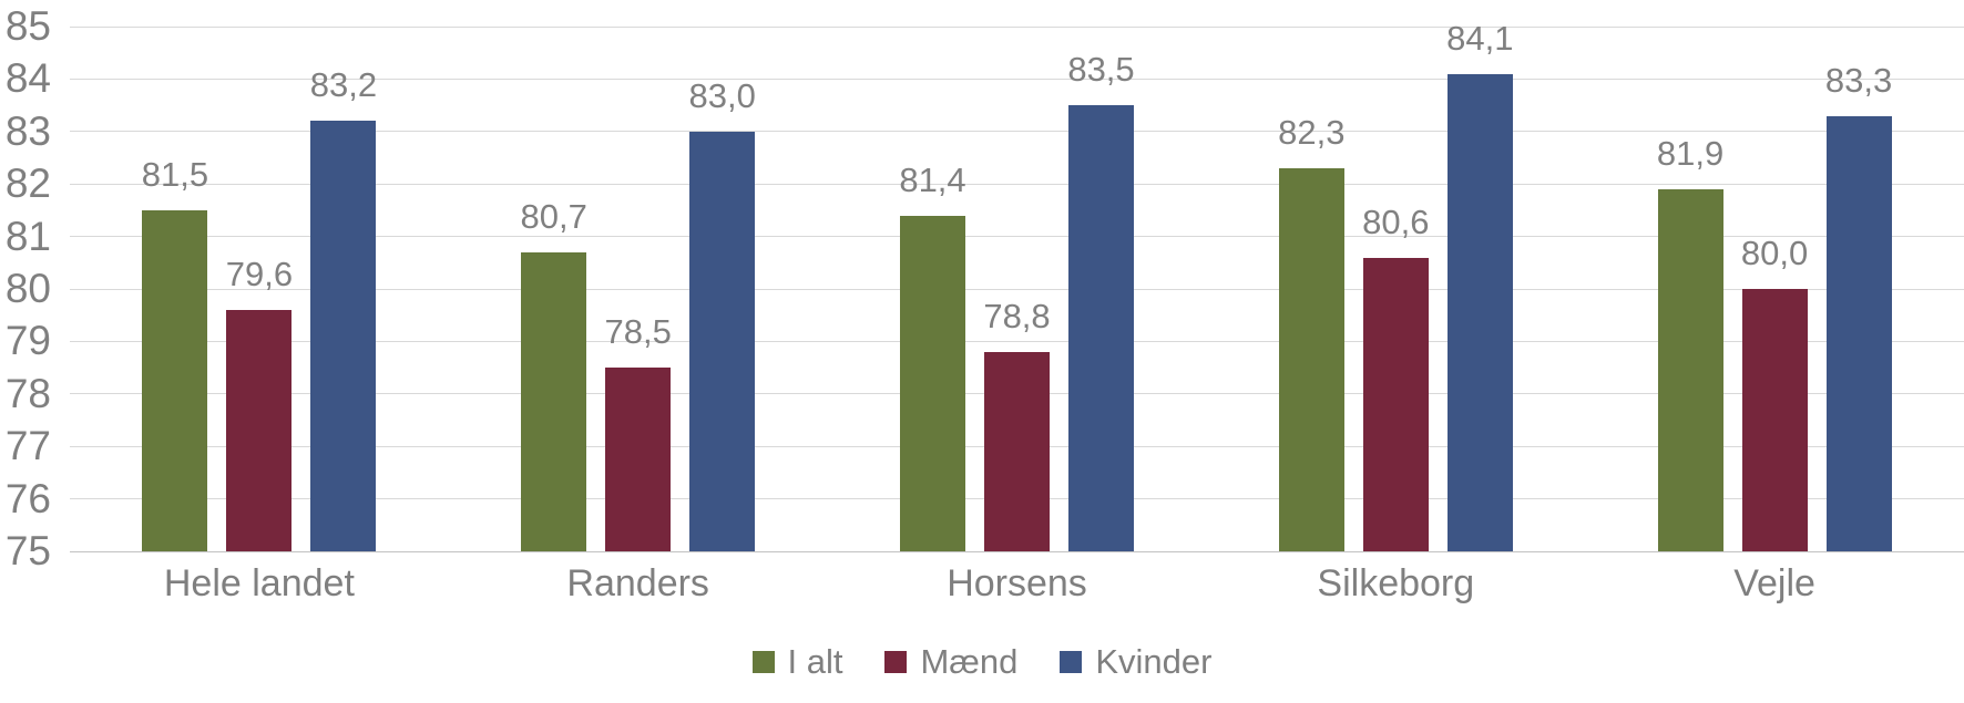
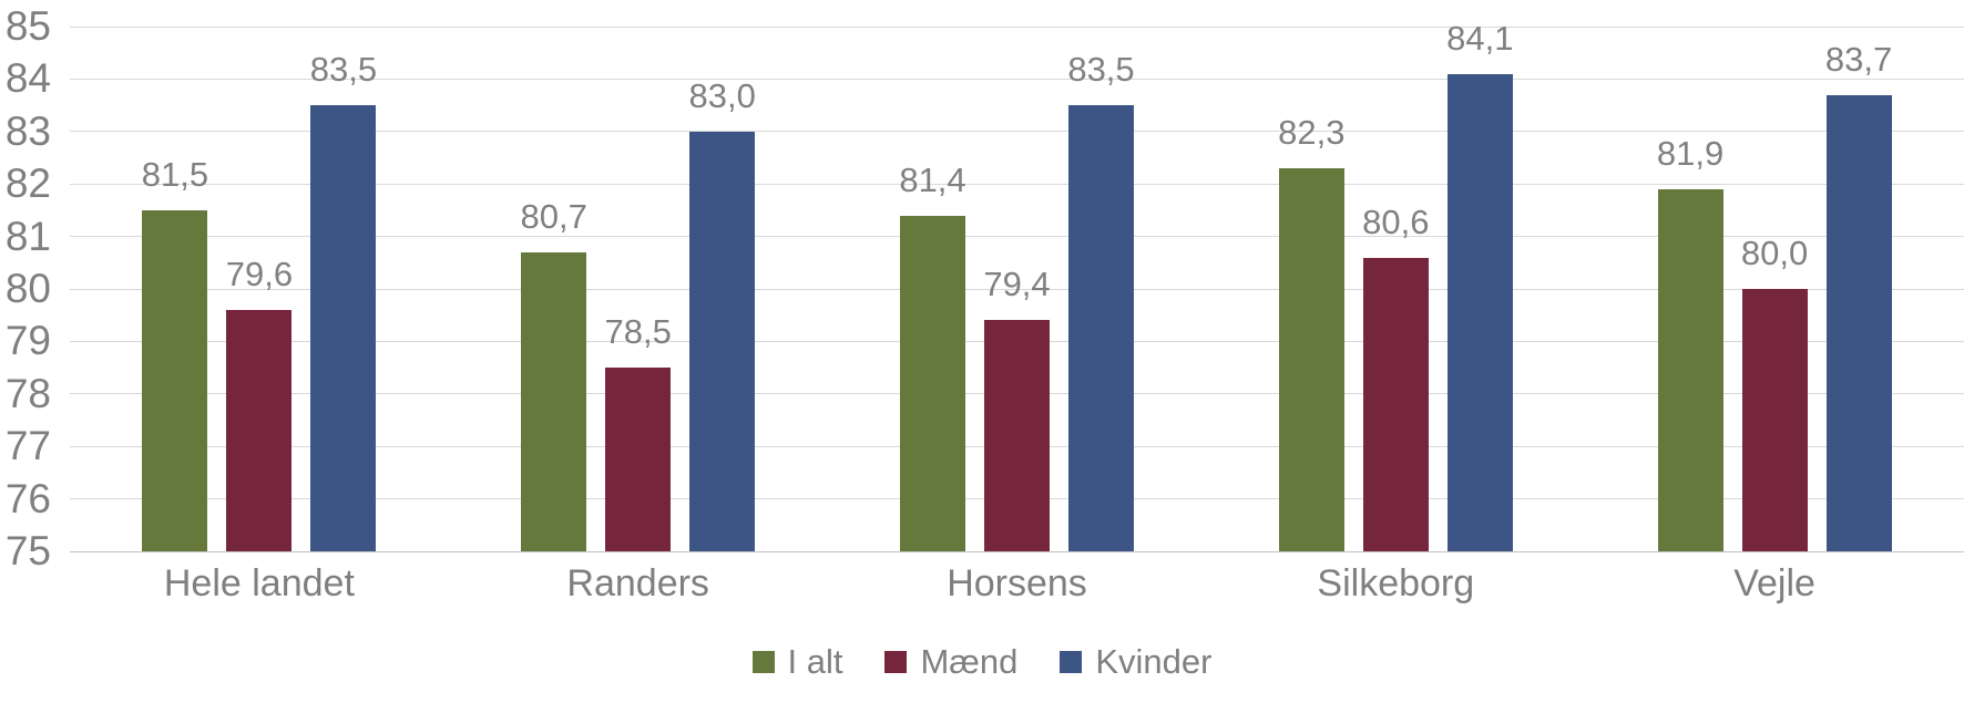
Kvinder/Hele landet: 83,2 -> 83,5
Mænd/Horsens: 78,8 -> 79,4
Kvinder/Vejle: 83,3 -> 83,7
